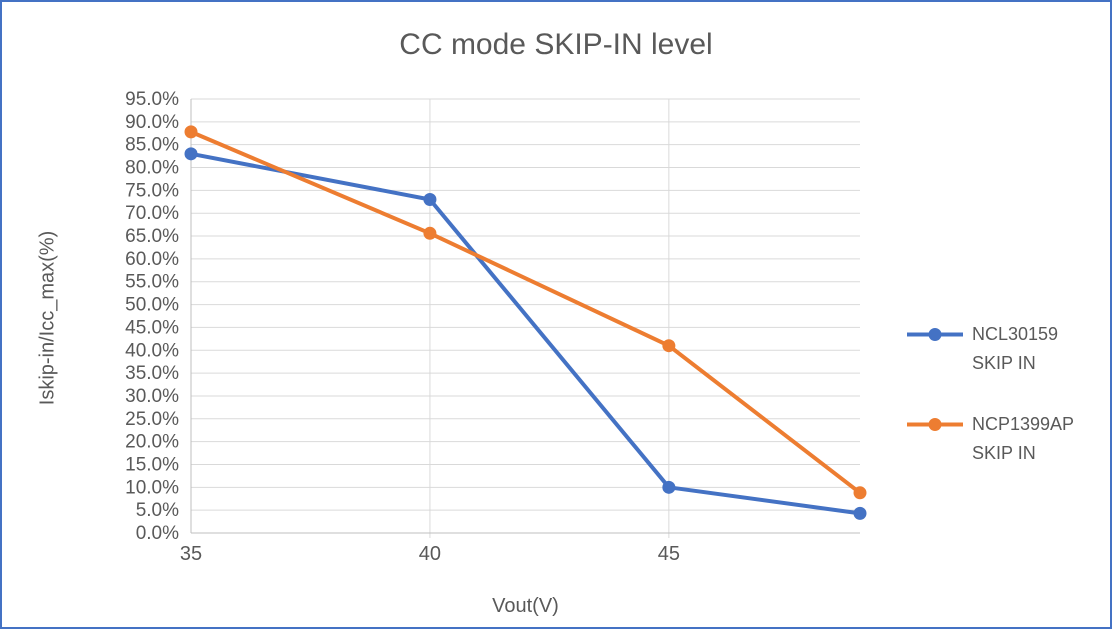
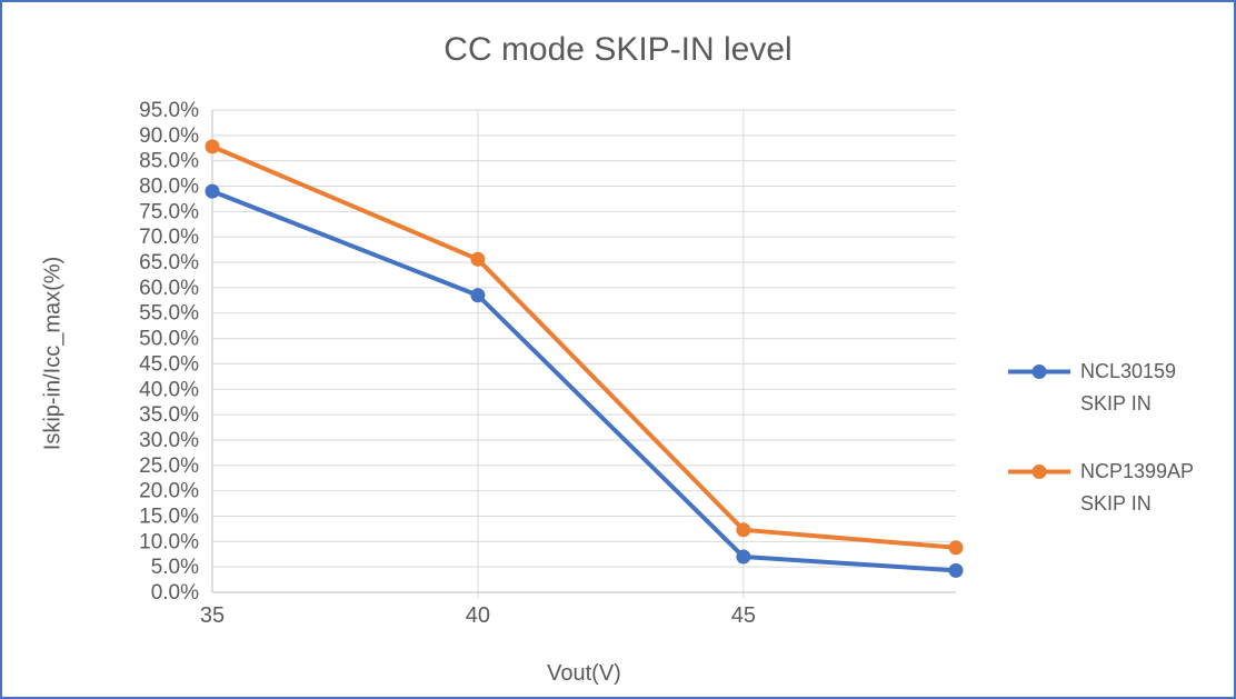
NCL30159 SKIP IN/35: 83% -> 79%
NCL30159 SKIP IN/40: 73% -> 58%
NCL30159 SKIP IN/45: 10% -> 7%
NCP1399AP SKIP IN/45: 41% -> 12%
